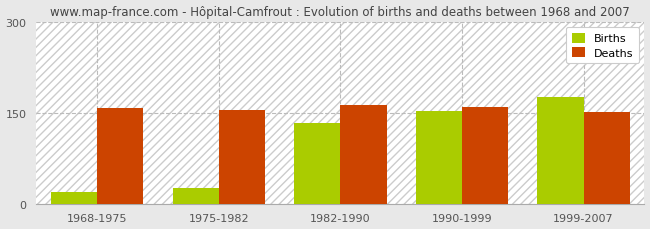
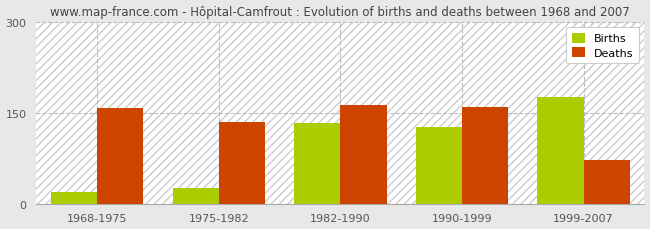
Deaths/1975-1982: 154 -> 134
Births/1990-1999: 153 -> 126
Deaths/1999-2007: 151 -> 72
